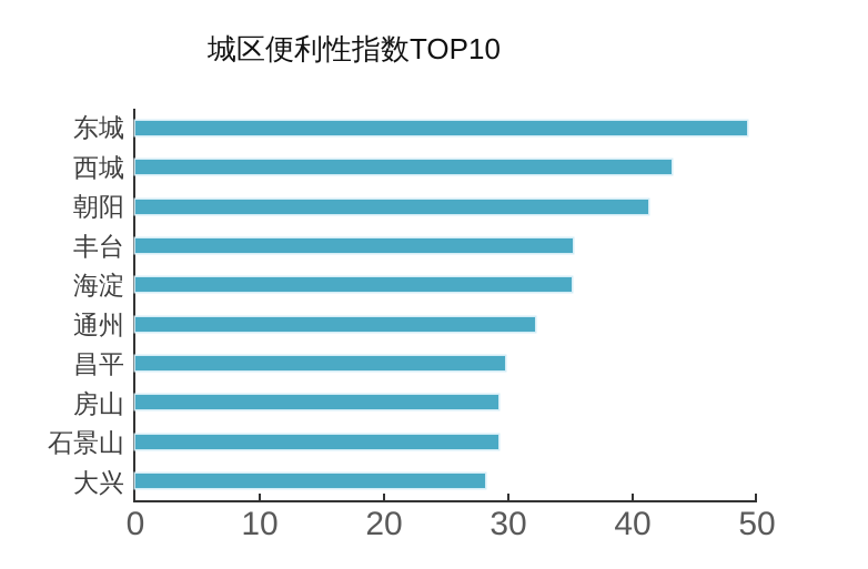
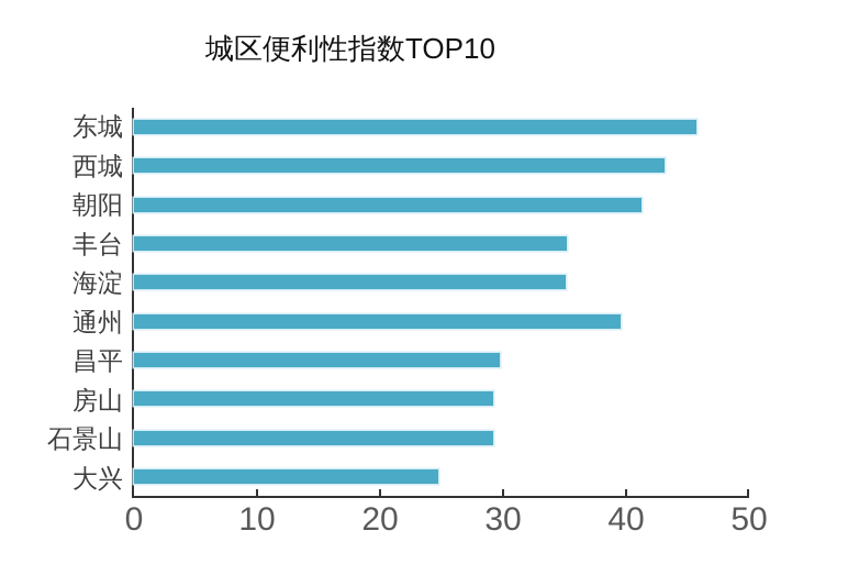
东城: 49.4 -> 45.9
通州: 32.3 -> 39.7
大兴: 28.2 -> 24.8
